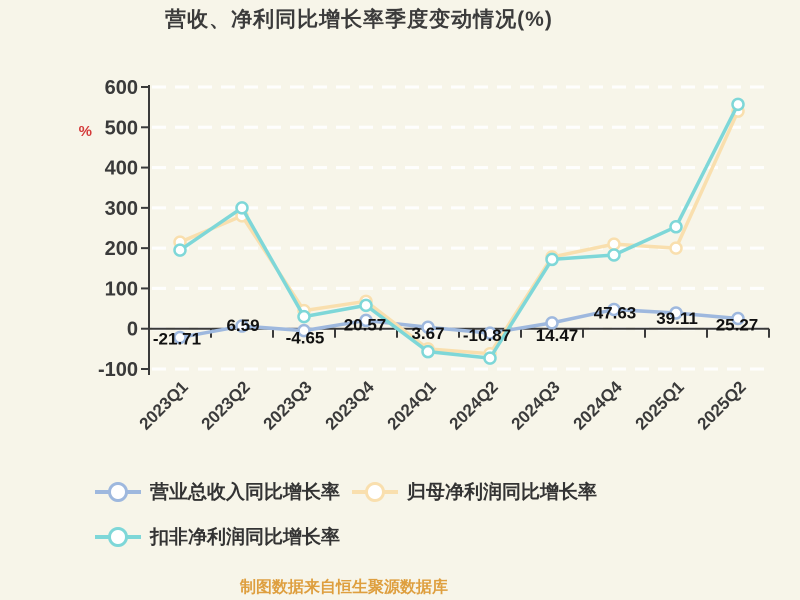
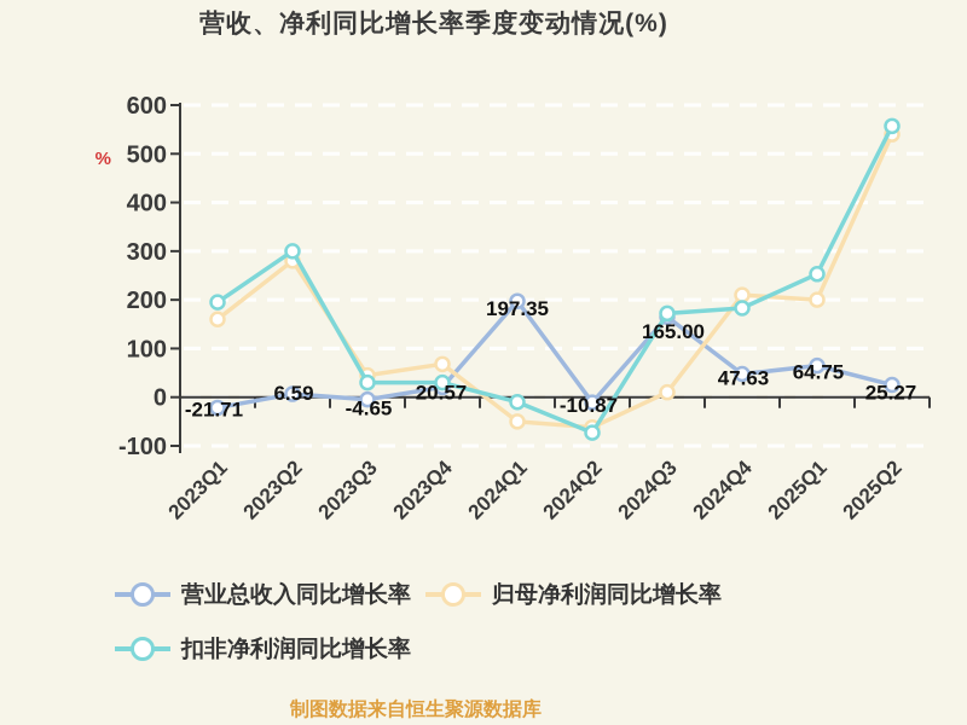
归母净利润同比增长率/2023Q1: 220 -> 160
扣非净利润同比增长率/2023Q4: 60 -> 30
营业总收入同比增长率/2024Q1: 3.67 -> 197.35
扣非净利润同比增长率/2024Q1: -60 -> -10
营业总收入同比增长率/2024Q3: 14.47 -> 165.00
归母净利润同比增长率/2024Q3: 180 -> 10
营业总收入同比增长率/2025Q1: 39.11 -> 64.75
